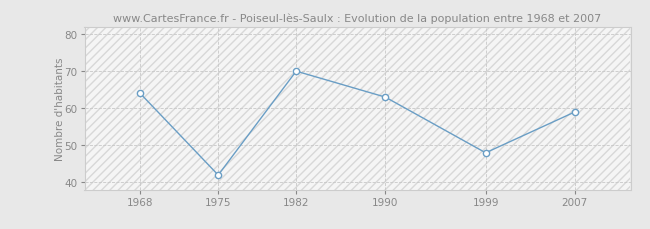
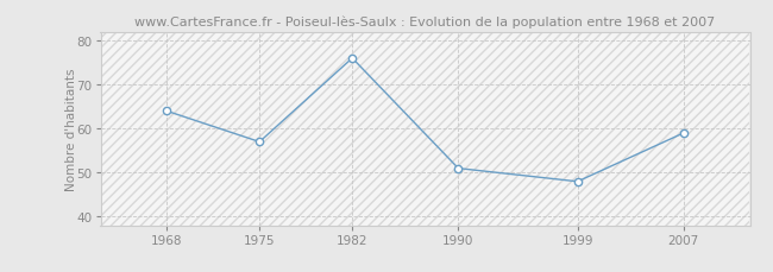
1975: 42 -> 57
1982: 70 -> 76
1990: 63 -> 51
